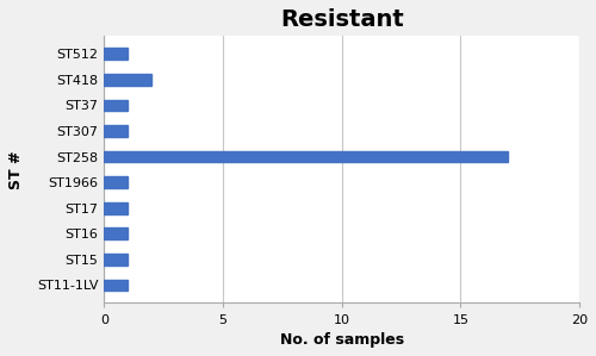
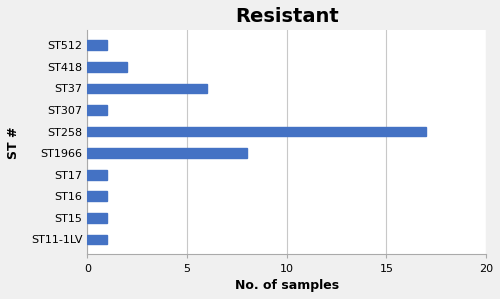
ST37: 1 -> 6
ST1966: 1 -> 8
